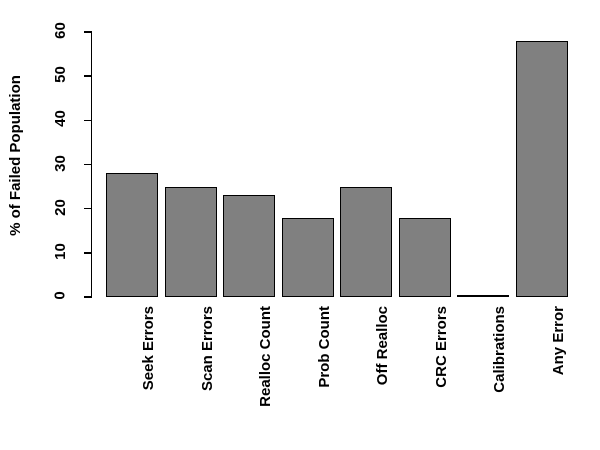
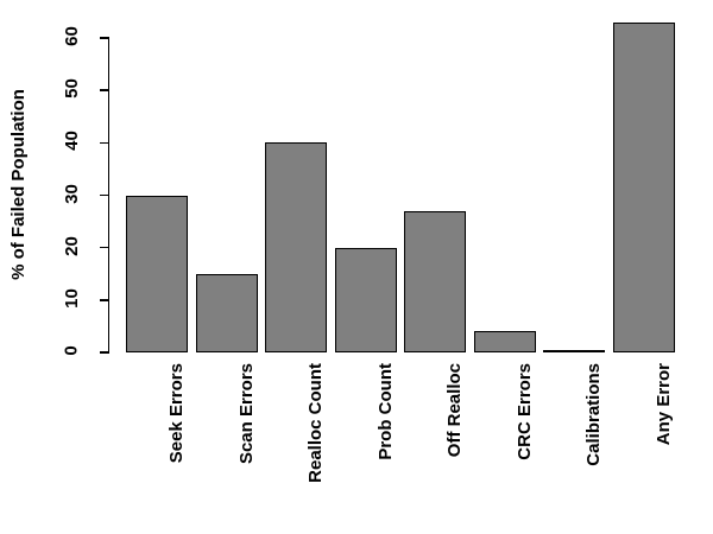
Seek Errors: 28 -> 30
Scan Errors: 25 -> 15
Realloc Count: 23 -> 40
Prob Count: 18 -> 20
Off Realloc: 25 -> 27
CRC Errors: 18 -> 4
Any Error: 58 -> 63
